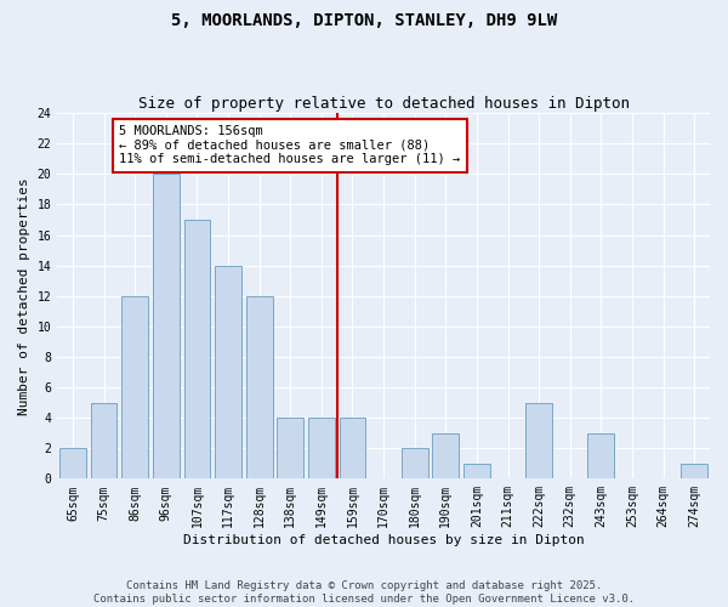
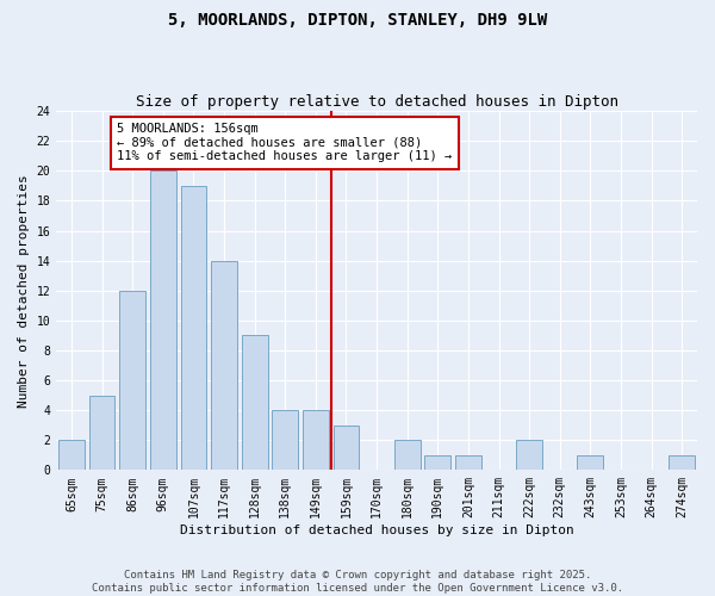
107sqm: 17 -> 19
128sqm: 12 -> 9
159sqm: 4 -> 3
190sqm: 3 -> 1
222sqm: 5 -> 2
243sqm: 3 -> 1
